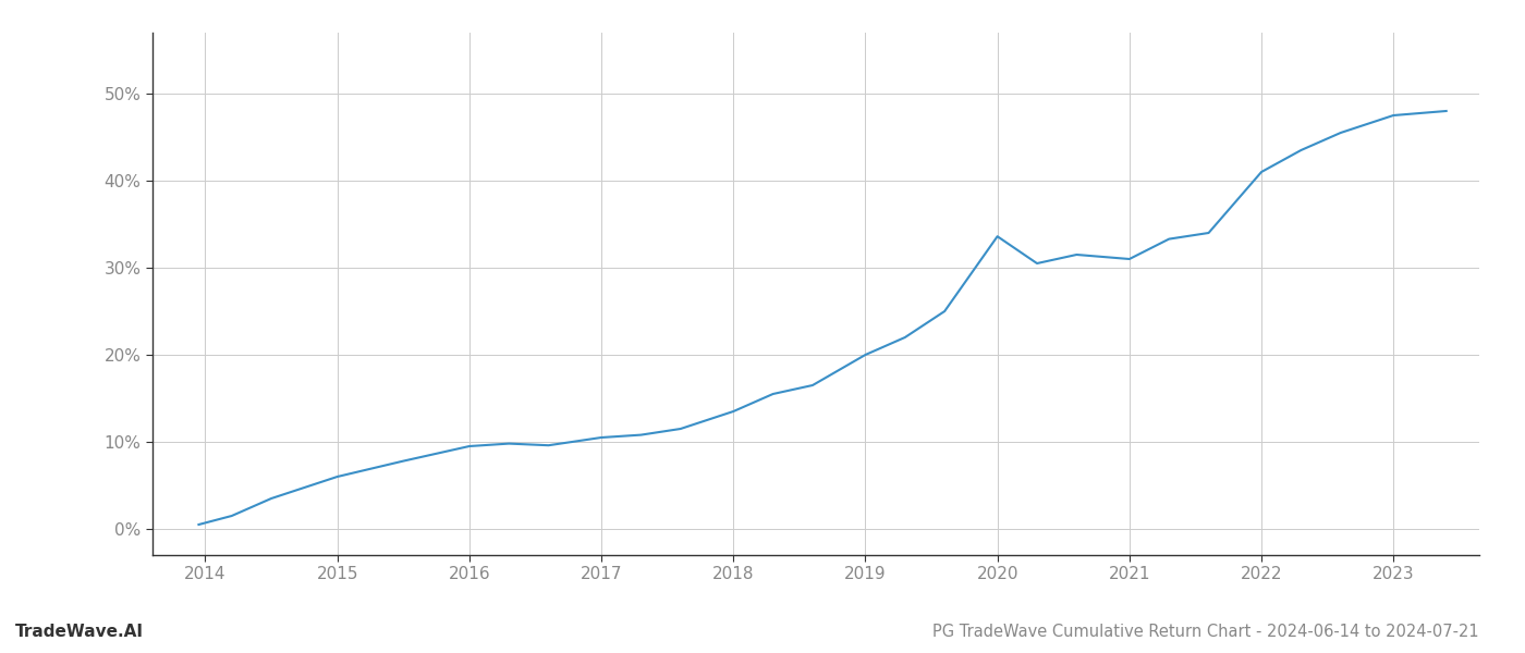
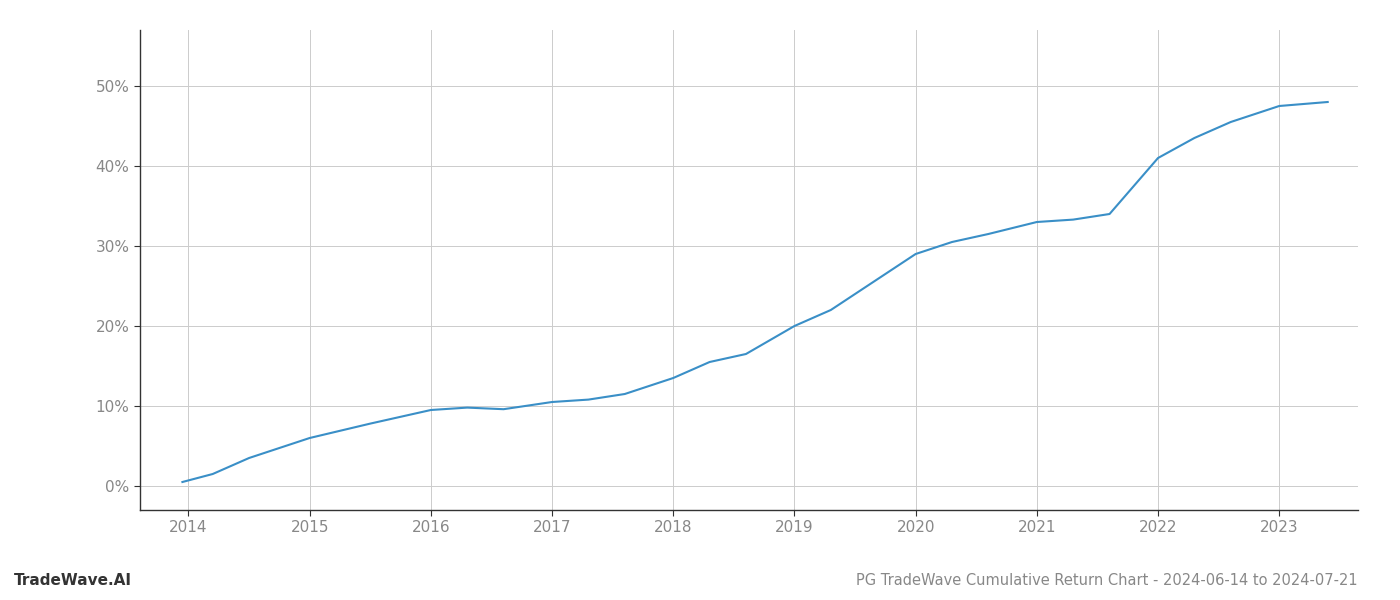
2020: 33.6% -> 29.0%
2021: 31.0% -> 33.0%
